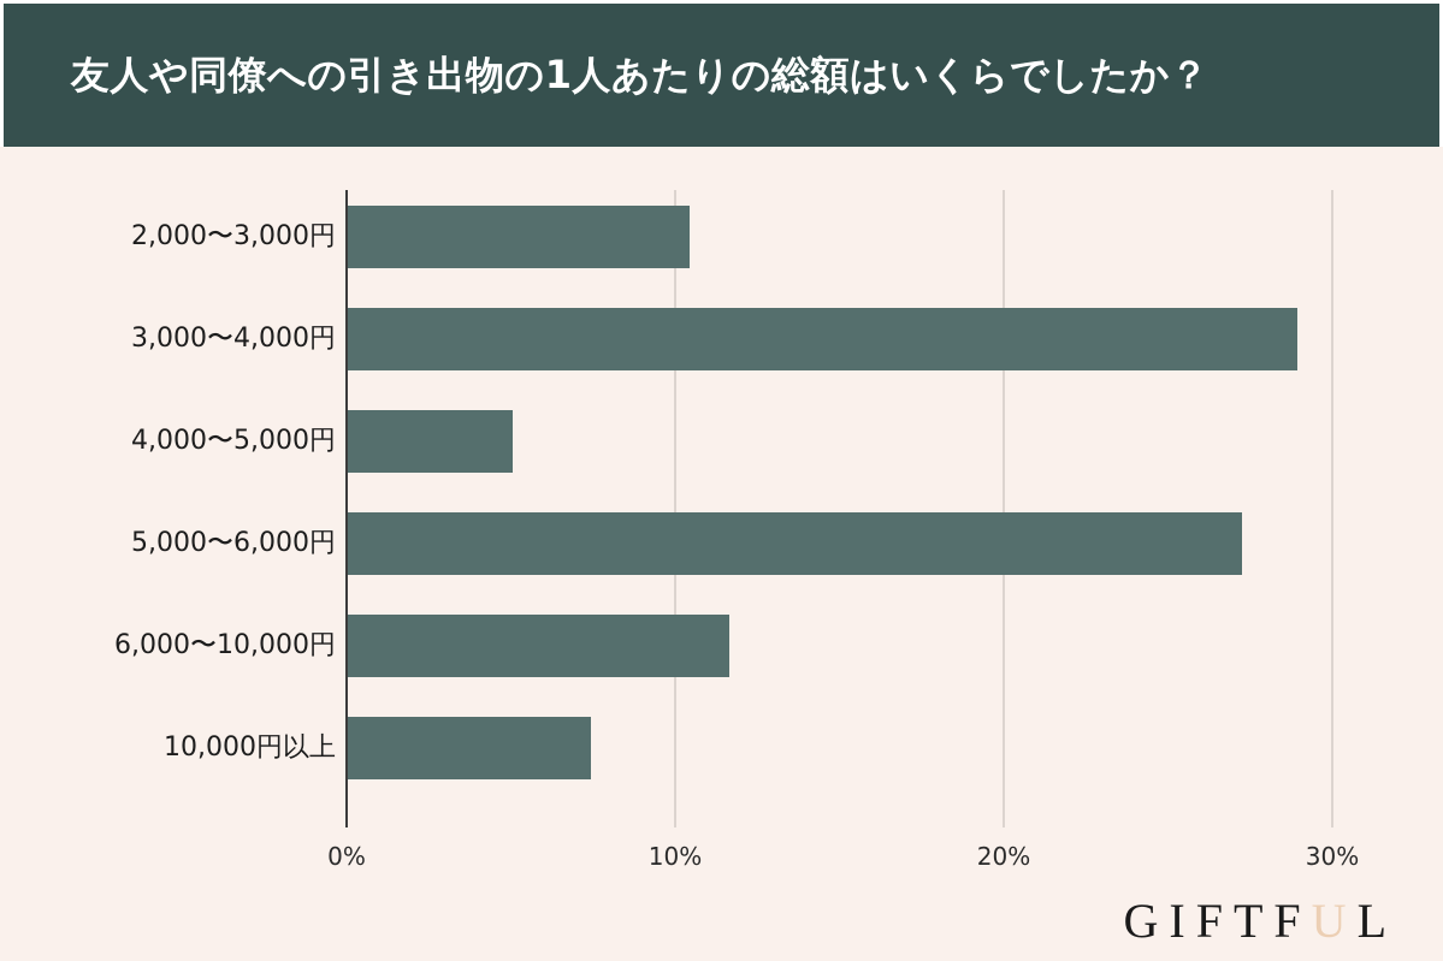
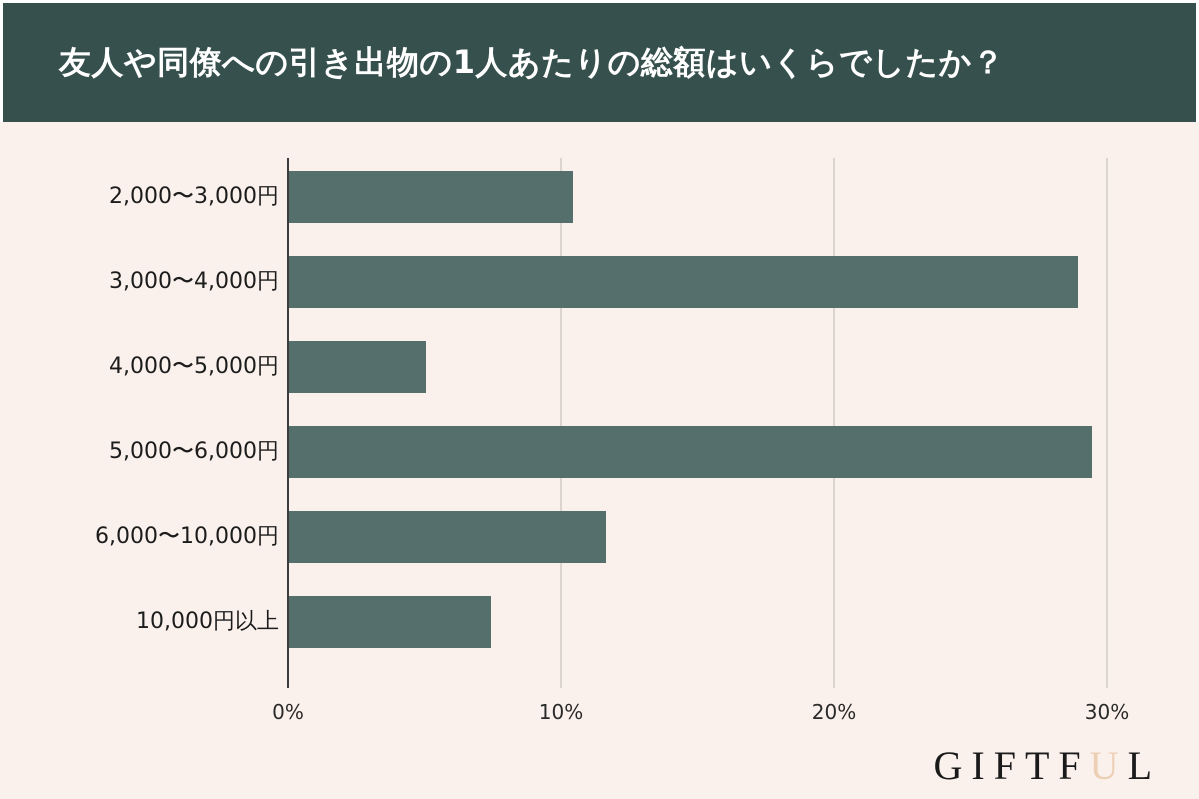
5,000〜6,000円: 27.2% -> 29.4%
